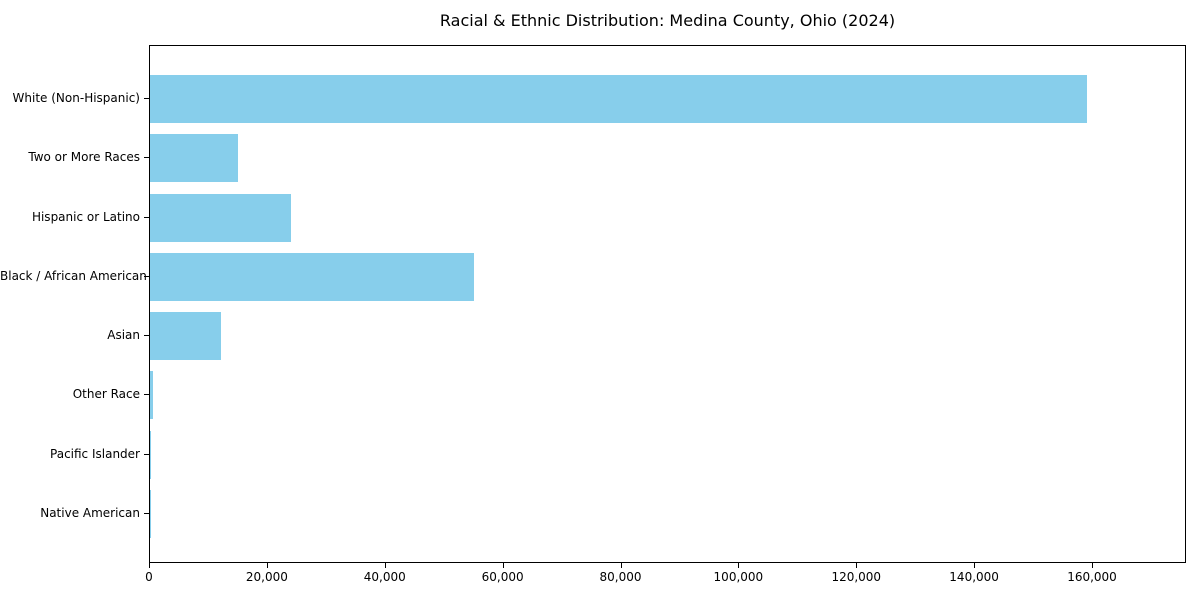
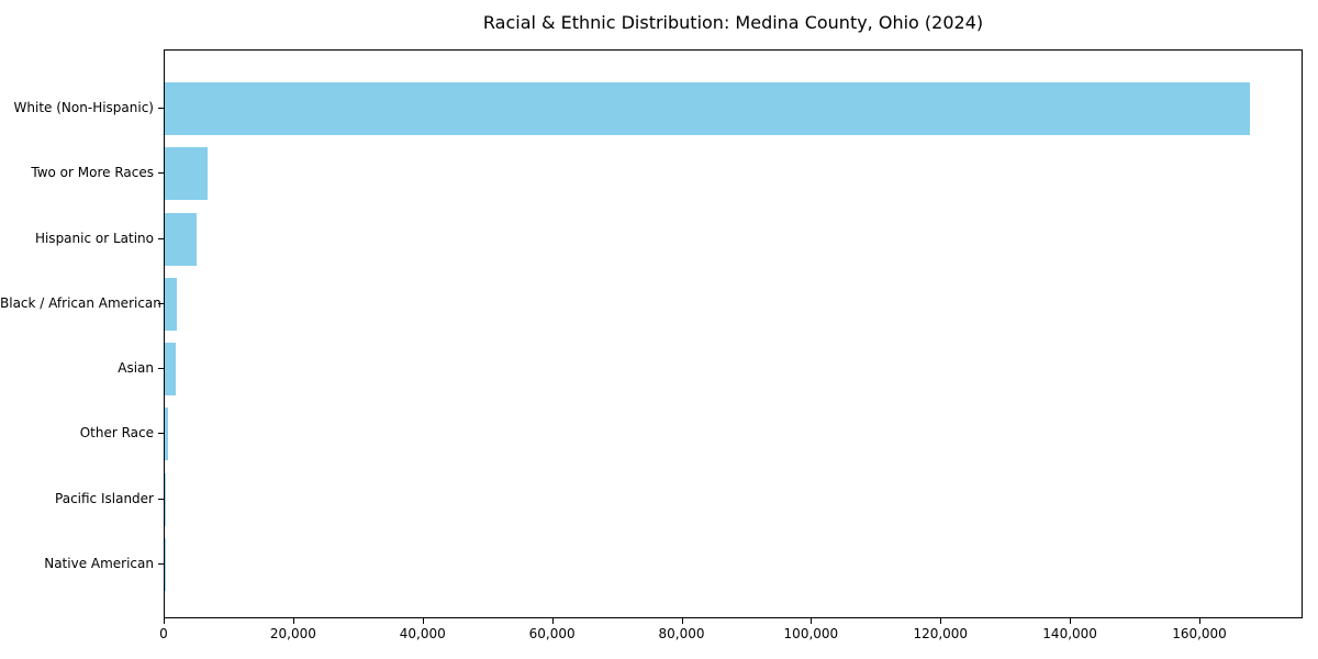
White (Non-Hispanic): 159000 -> 168000
Two or More Races: 15000 -> 7000
Hispanic or Latino: 24000 -> 5000
Black / African American: 55000 -> 2000
Asian: 12000 -> 2000
